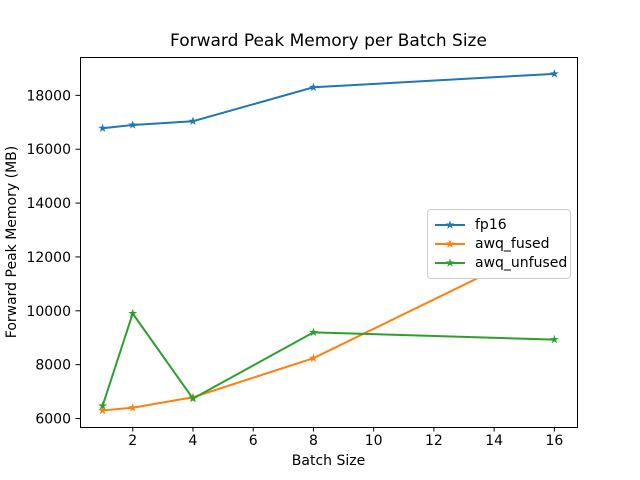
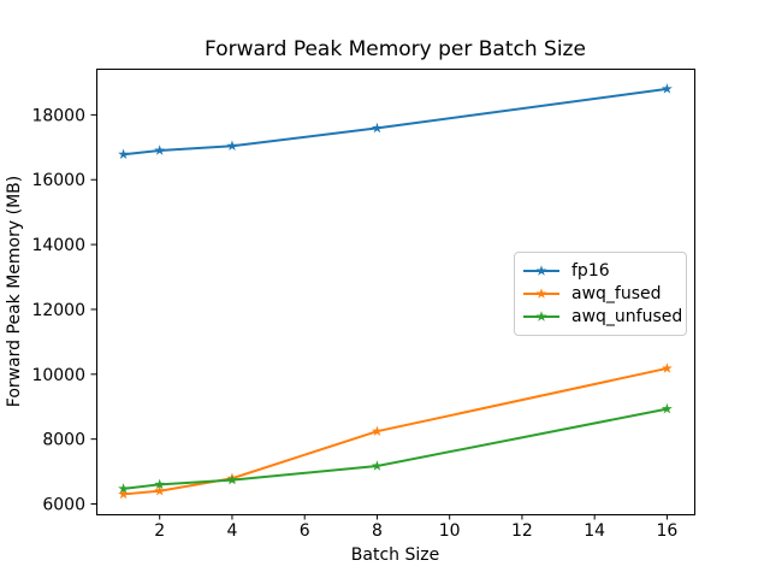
awq_unfused/2: 9900 -> 6600
fp16/8: 18300 -> 17600
awq_unfused/8: 9200 -> 7200
awq_fused/16: 12600 -> 10200
